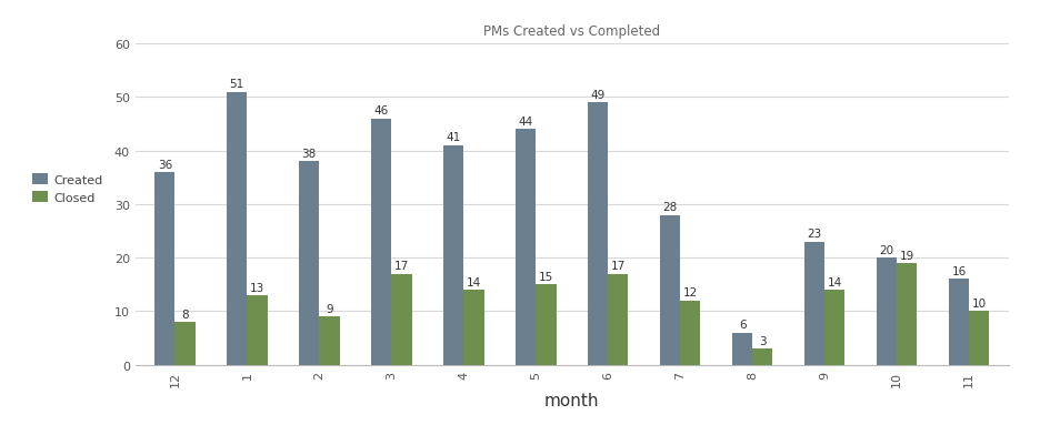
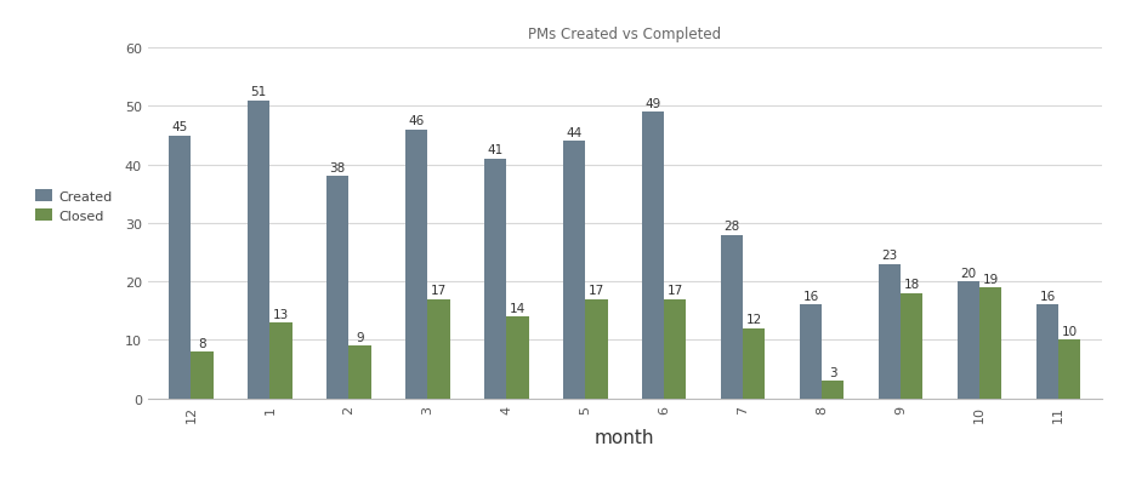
Created/12: 36 -> 45
Closed/5: 15 -> 17
Created/8: 6 -> 16
Closed/9: 14 -> 18
